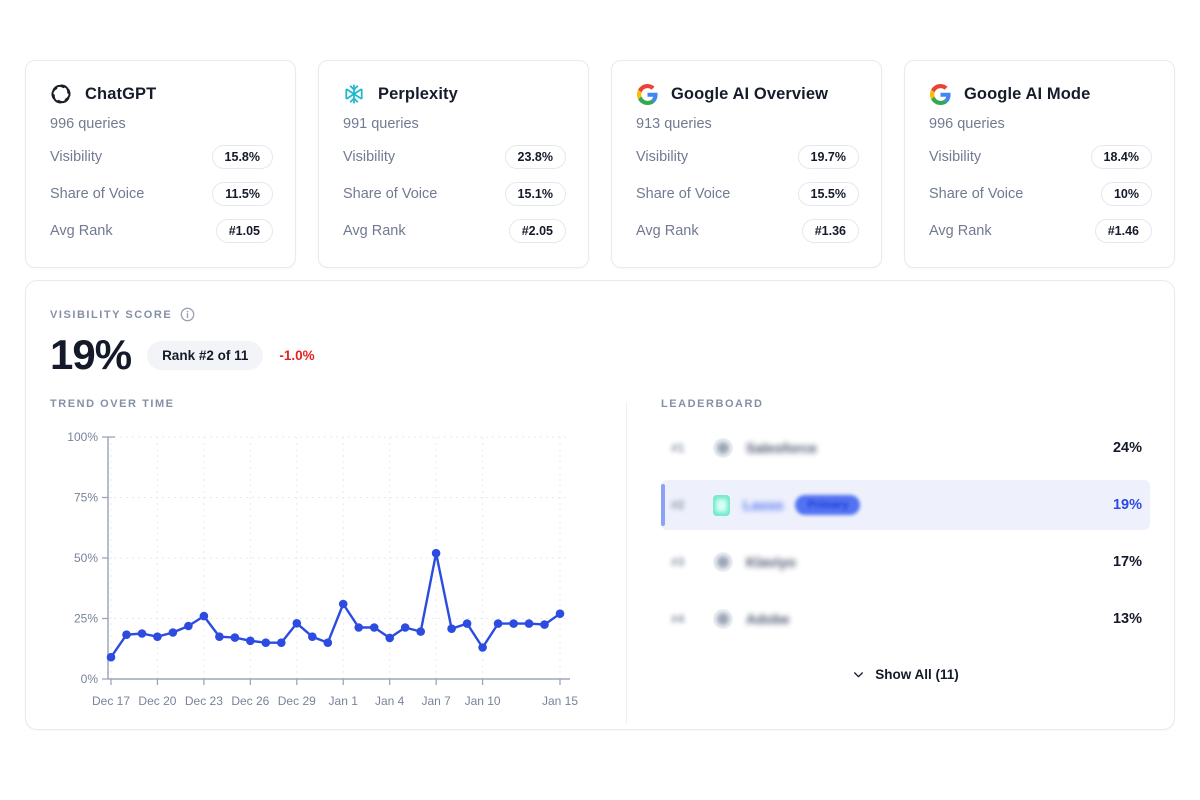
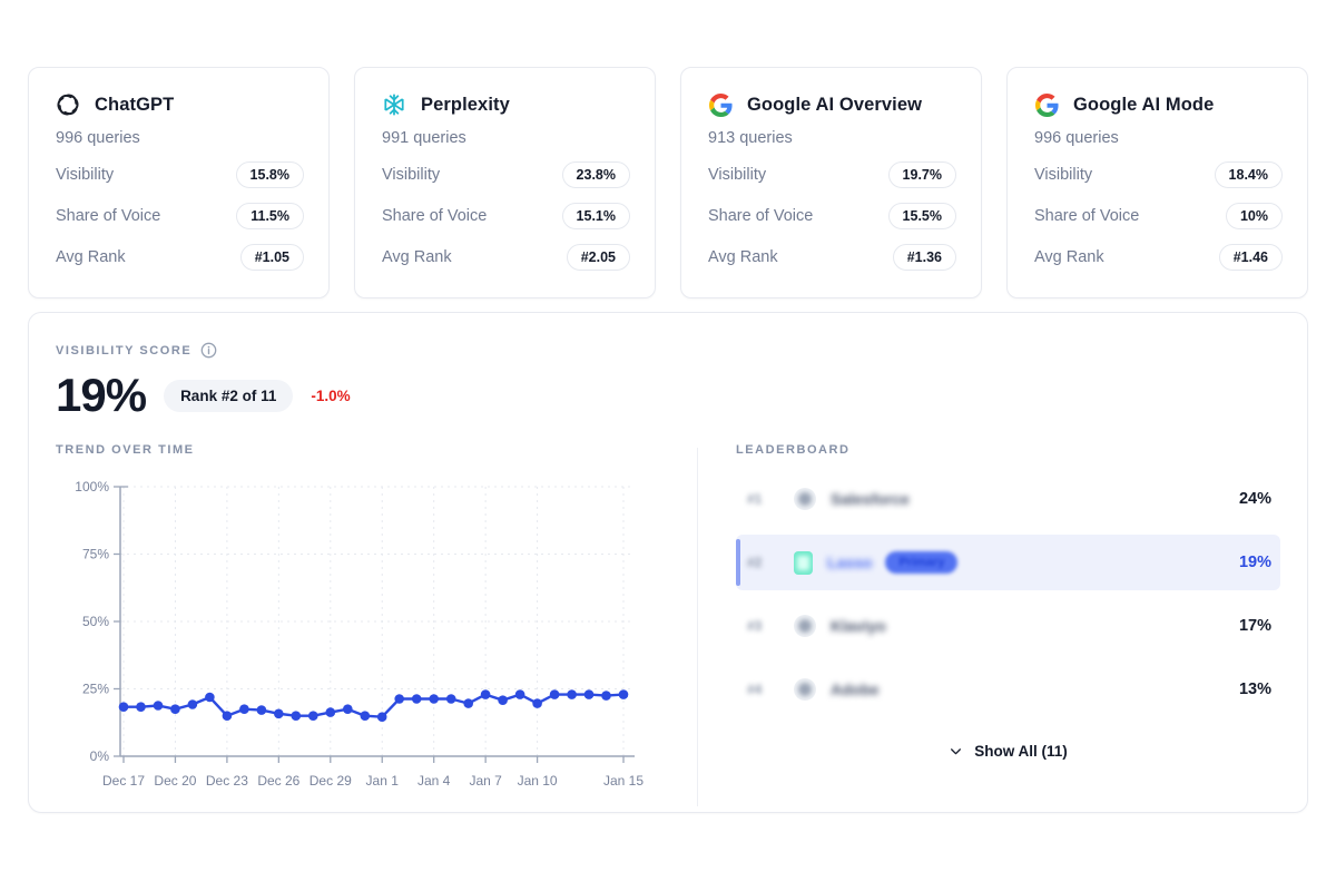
Dec 17: 9% -> 18%
Dec 23: 26% -> 15%
Dec 29: 23% -> 16%
Jan 1: 31% -> 15%
Jan 4: 17% -> 21%
Jan 7: 52% -> 23%
Jan 10: 13% -> 20%
Jan 15: 27% -> 23%
